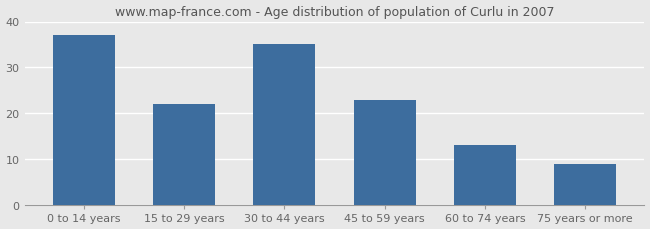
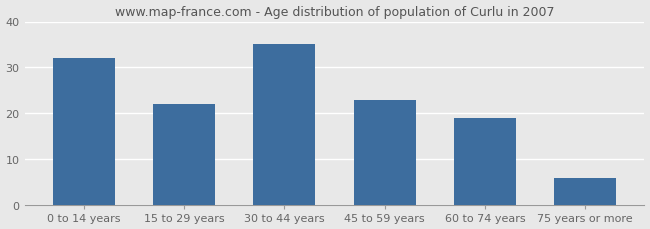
0 to 14 years: 37 -> 32
60 to 74 years: 13 -> 19
75 years or more: 9 -> 6
